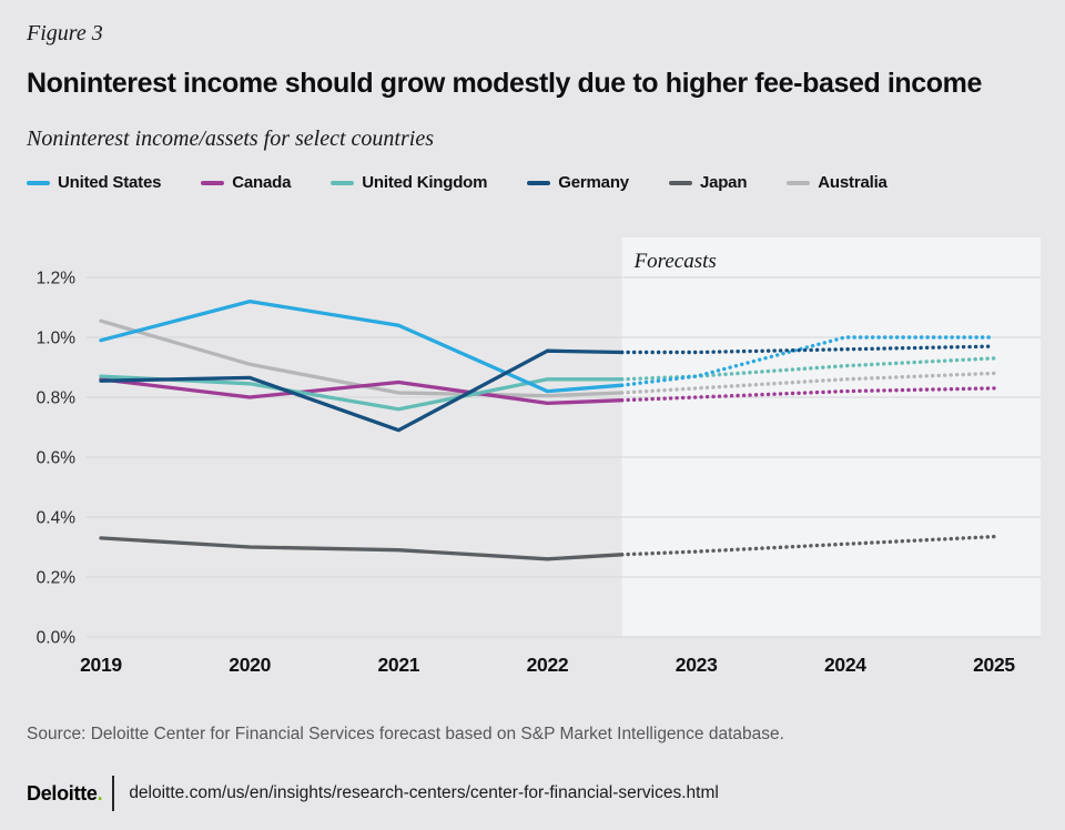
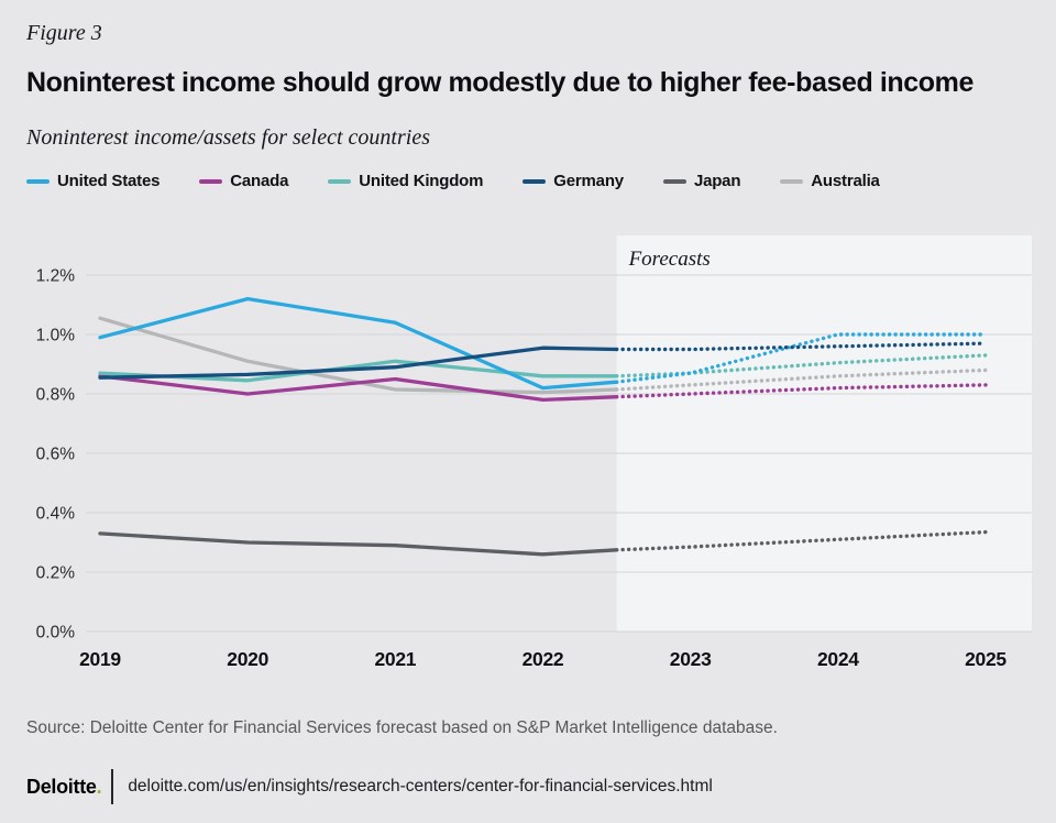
United Kingdom/2021: 0.76% -> 0.91%
Germany/2021: 0.69% -> 0.89%
